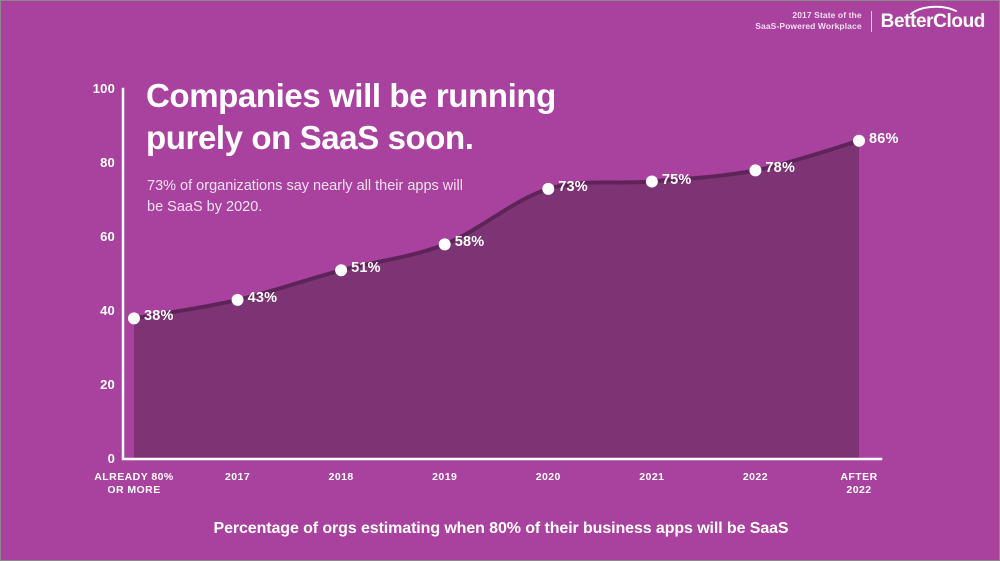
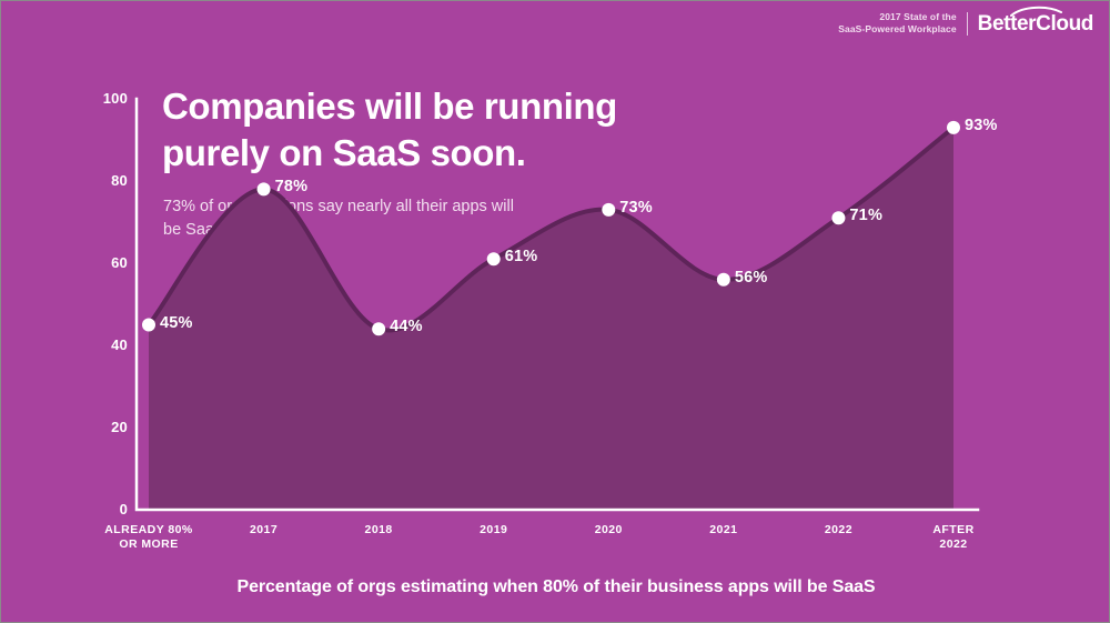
ALREADY 80% OR MORE: 38% -> 45%
2017: 43% -> 78%
2018: 51% -> 44%
2019: 58% -> 61%
2021: 75% -> 56%
2022: 78% -> 71%
AFTER 2022: 86% -> 93%
